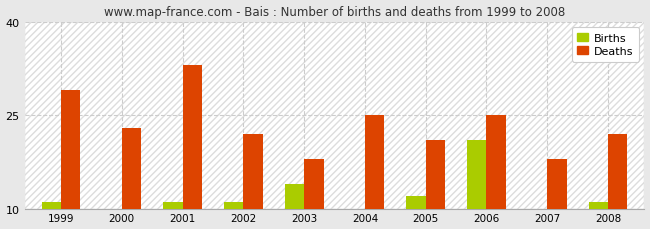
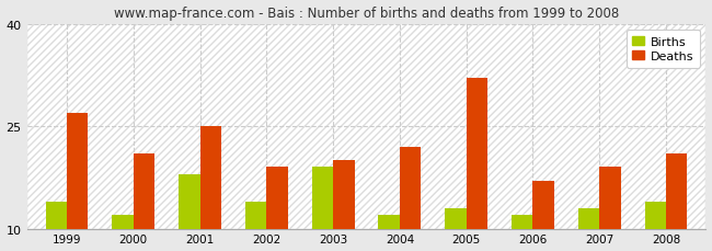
Births/1999: 11 -> 14
Deaths/1999: 29 -> 27
Births/2000: 10 -> 12
Deaths/2000: 23 -> 21
Births/2001: 11 -> 18
Deaths/2001: 33 -> 25
Births/2002: 11 -> 14
Deaths/2002: 22 -> 19
Births/2003: 14 -> 19
Deaths/2003: 18 -> 20
Births/2004: 10 -> 12
Deaths/2004: 25 -> 22
Births/2005: 12 -> 13
Deaths/2005: 21 -> 32
Births/2006: 21 -> 12
Deaths/2006: 25 -> 17
Births/2007: 10 -> 13
Deaths/2007: 18 -> 19
Births/2008: 11 -> 14
Deaths/2008: 22 -> 21
